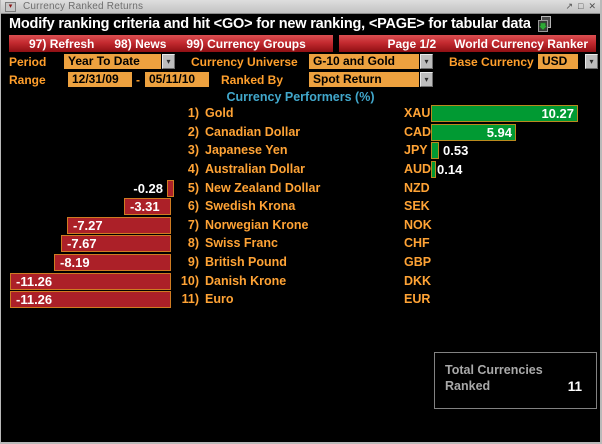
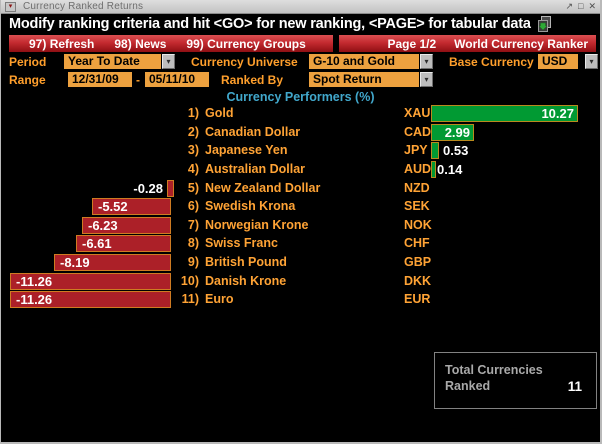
Canadian Dollar: 5.94 -> 2.99
Swedish Krona: -3.31 -> -5.52
Norwegian Krone: -7.27 -> -6.23
Swiss Franc: -7.67 -> -6.61
